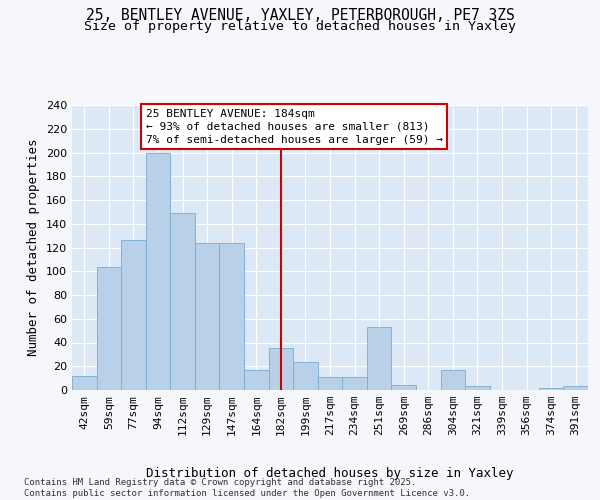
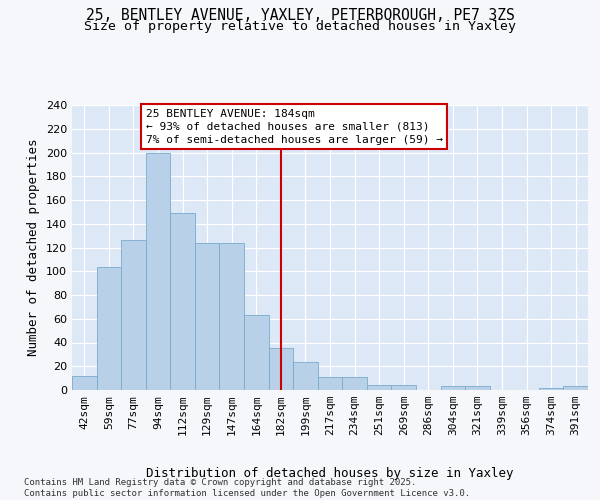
164sqm: 17 -> 63
251sqm: 53 -> 4
304sqm: 17 -> 3
